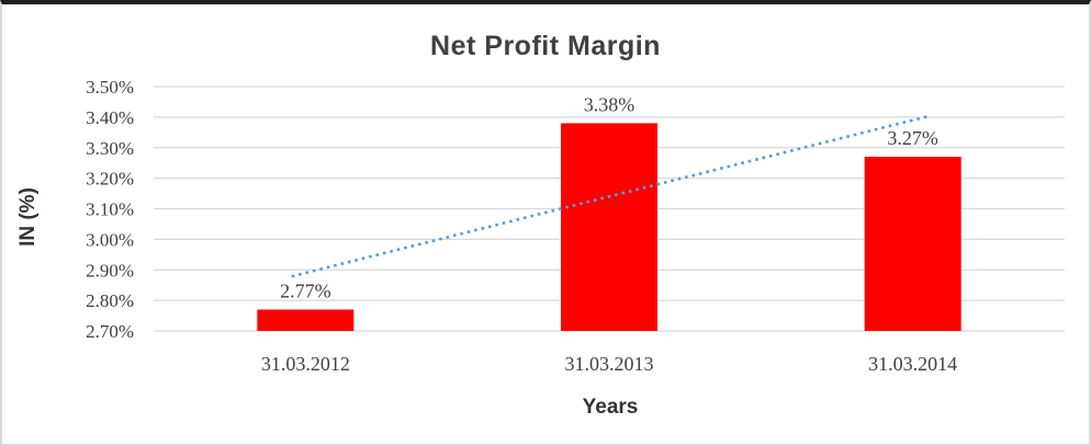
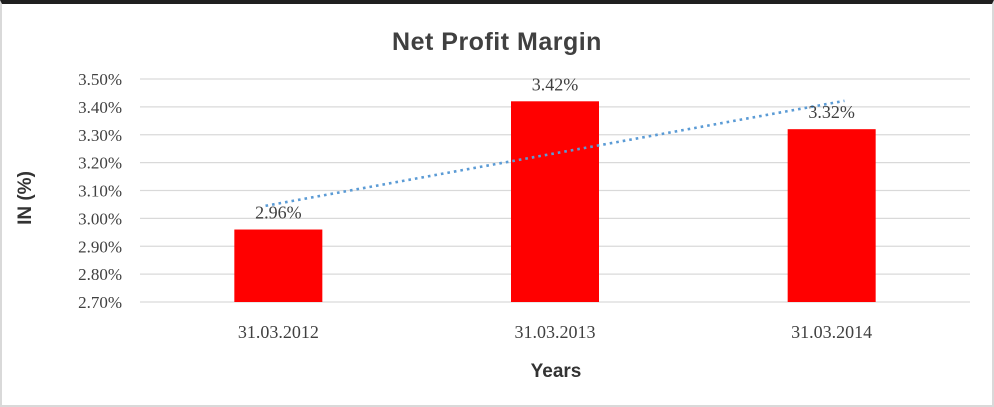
31.03.2012: 2.77% -> 2.96%
31.03.2013: 3.38% -> 3.42%
31.03.2014: 3.27% -> 3.32%
